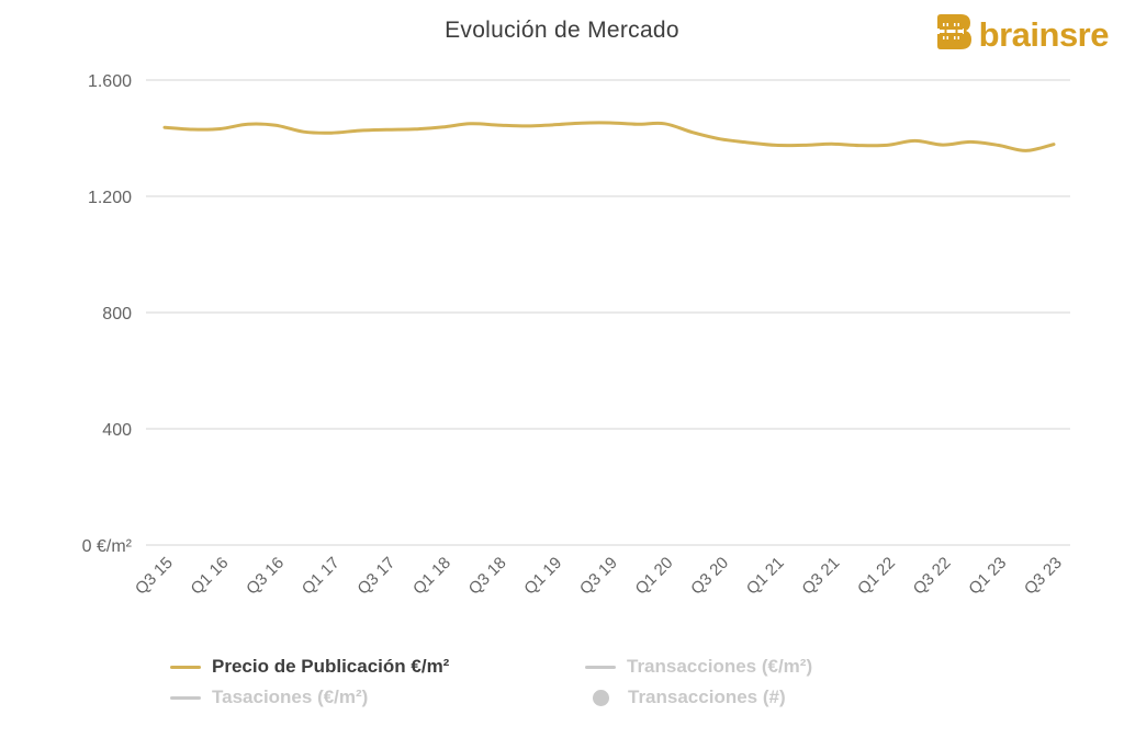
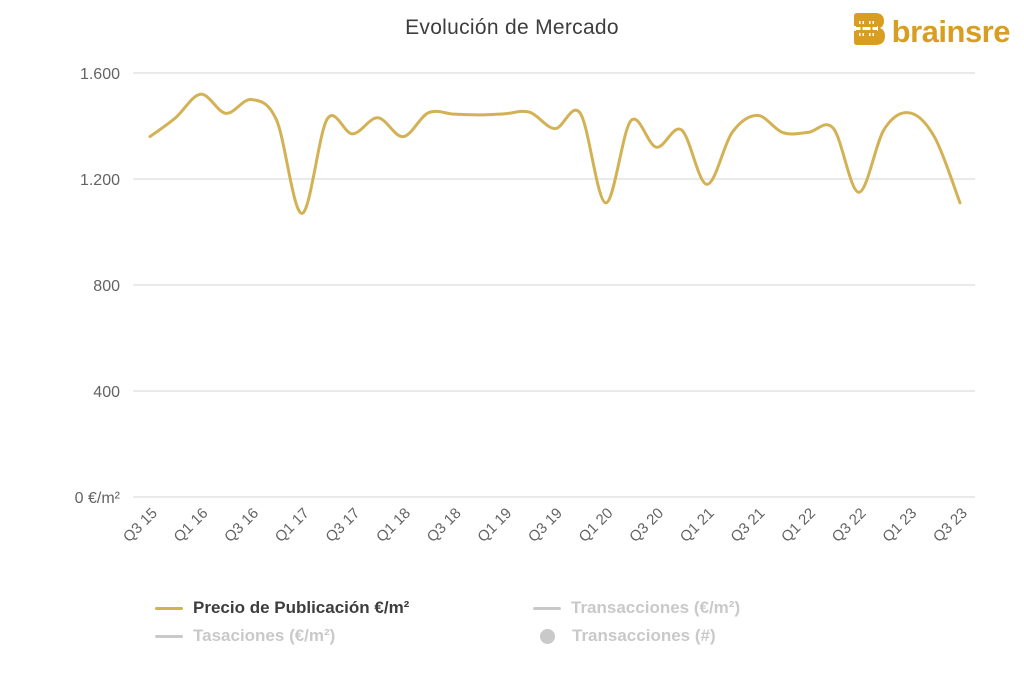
Q3 15: 1440 -> 1360
Q1 16: 1430 -> 1520
Q3 16: 1440 -> 1500
Q1 17: 1420 -> 1070
Q3 17: 1430 -> 1370
Q1 18: 1440 -> 1360
Q3 19: 1450 -> 1390
Q1 20: 1450 -> 1110
Q3 20: 1400 -> 1320
Q1 21: 1380 -> 1180
Q3 21: 1380 -> 1440
Q3 22: 1380 -> 1150
Q1 23: 1380 -> 1450
Q3 23: 1380 -> 1110
